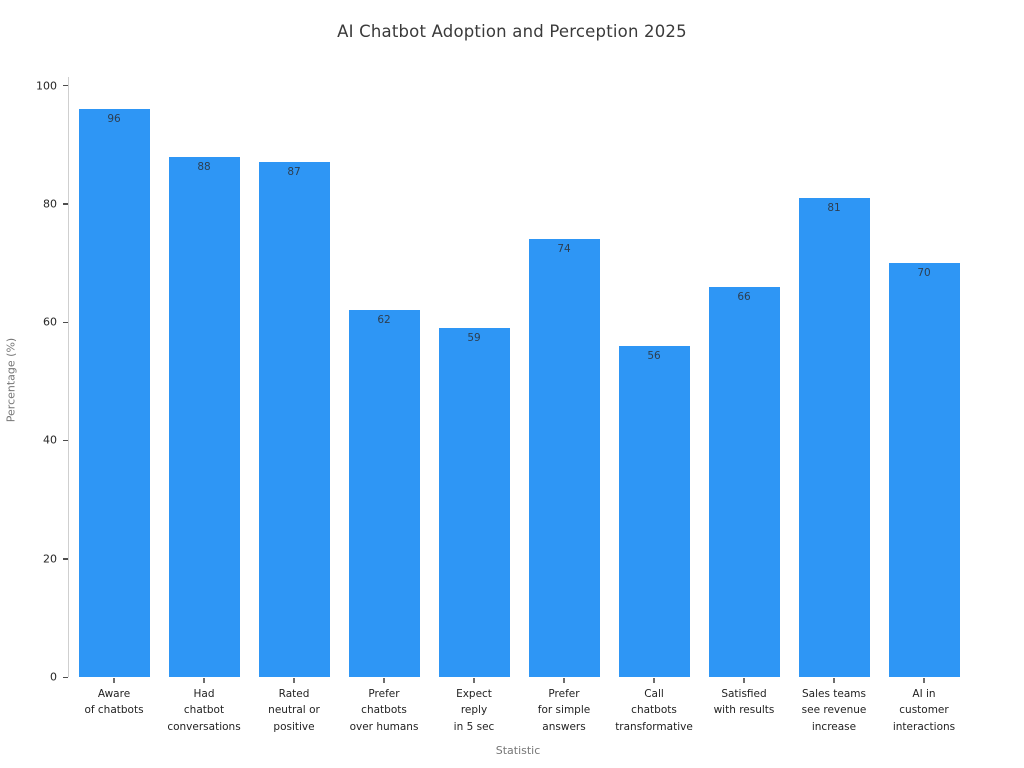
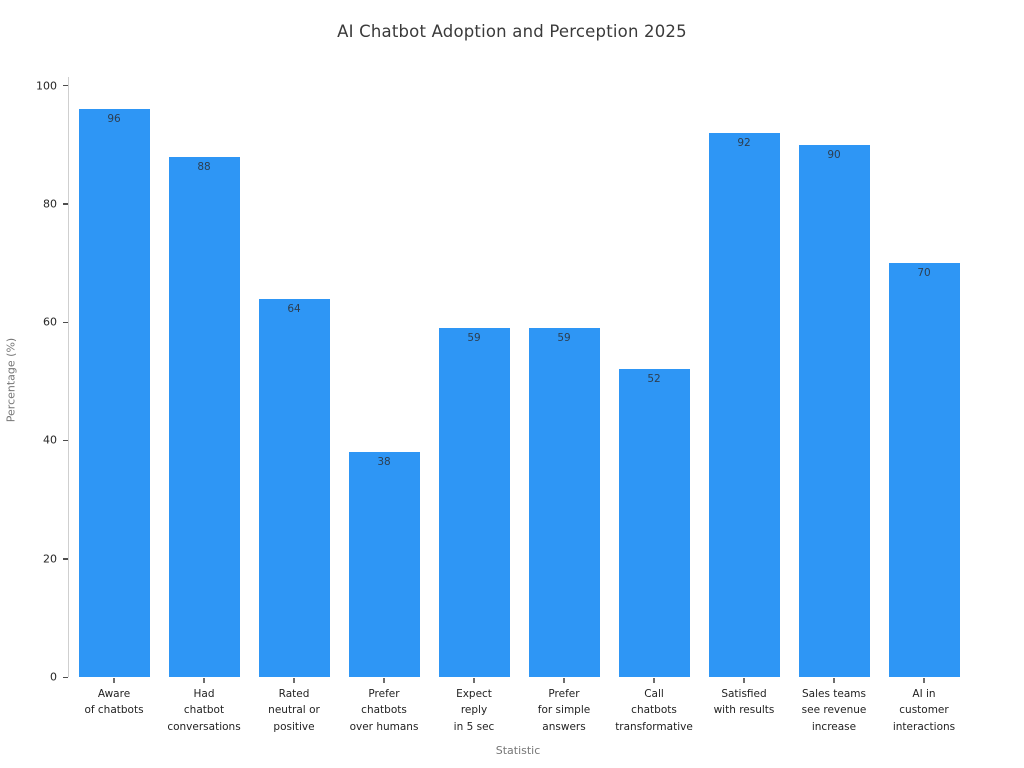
Rated neutral or positive: 87 -> 64
Prefer chatbots over humans: 62 -> 38
Prefer for simple answers: 74 -> 59
Call chatbots transformative: 56 -> 52
Satisfied with results: 66 -> 92
Sales teams see revenue increase: 81 -> 90
